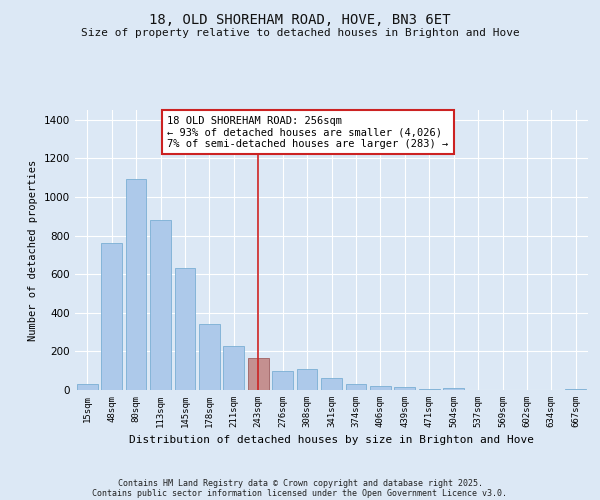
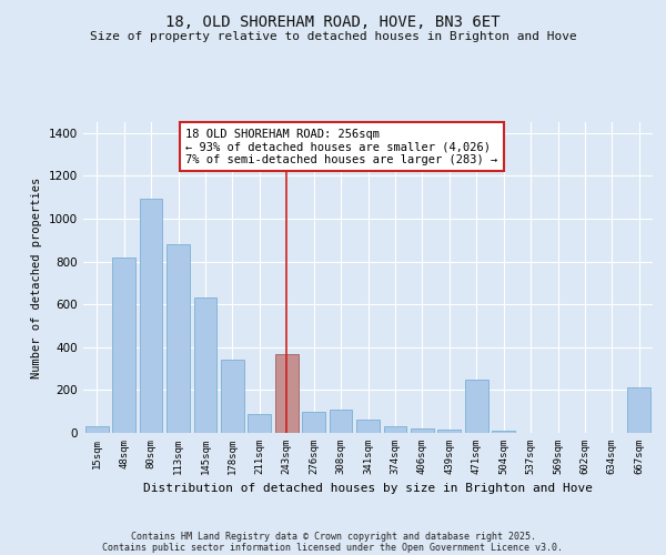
48sqm: 760 -> 820
211sqm: 230 -> 90
243sqm: 160 -> 370
471sqm: 0 -> 250
667sqm: 0 -> 210
